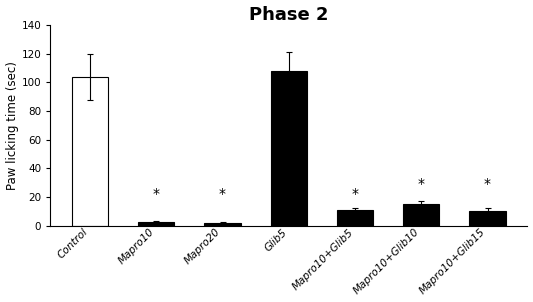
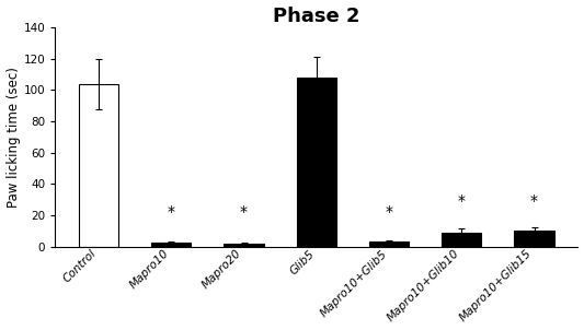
Mapro10+Glib5: 11 -> 3
Mapro10+Glib10: 15 -> 9
